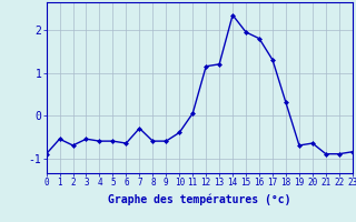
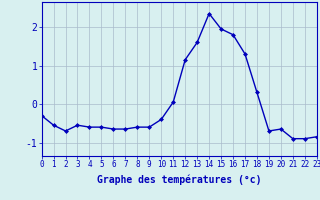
0: -0.90 -> -0.30
7: -0.30 -> -0.65
13: 1.20 -> 1.60
